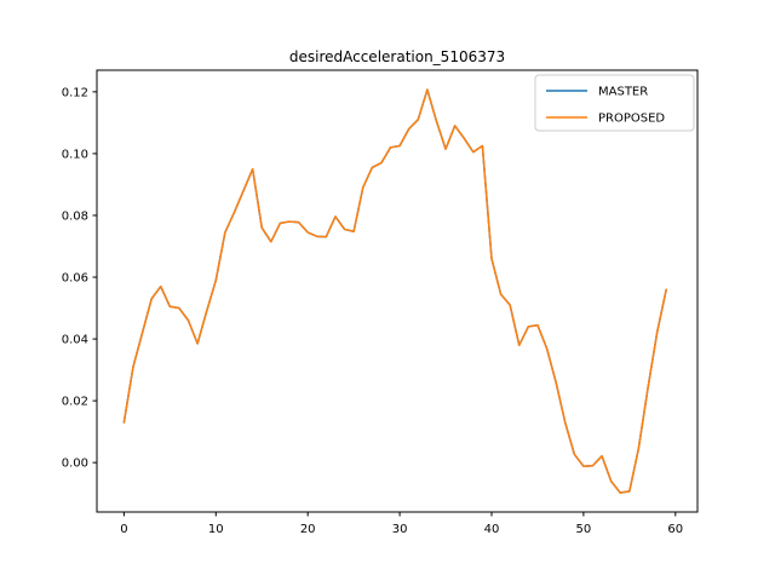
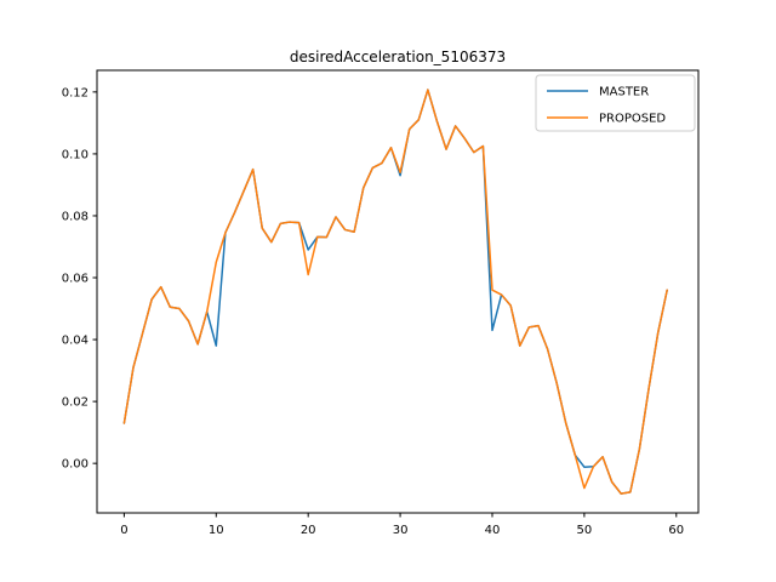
MASTER/10: 0.059 -> 0.038
PROPOSED/10: 0.059 -> 0.065
MASTER/20: 0.074 -> 0.069
PROPOSED/20: 0.074 -> 0.061
MASTER/30: 0.102 -> 0.093
PROPOSED/30: 0.102 -> 0.094
MASTER/40: 0.066 -> 0.043
PROPOSED/40: 0.066 -> 0.056
PROPOSED/50: -0.001 -> -0.008
